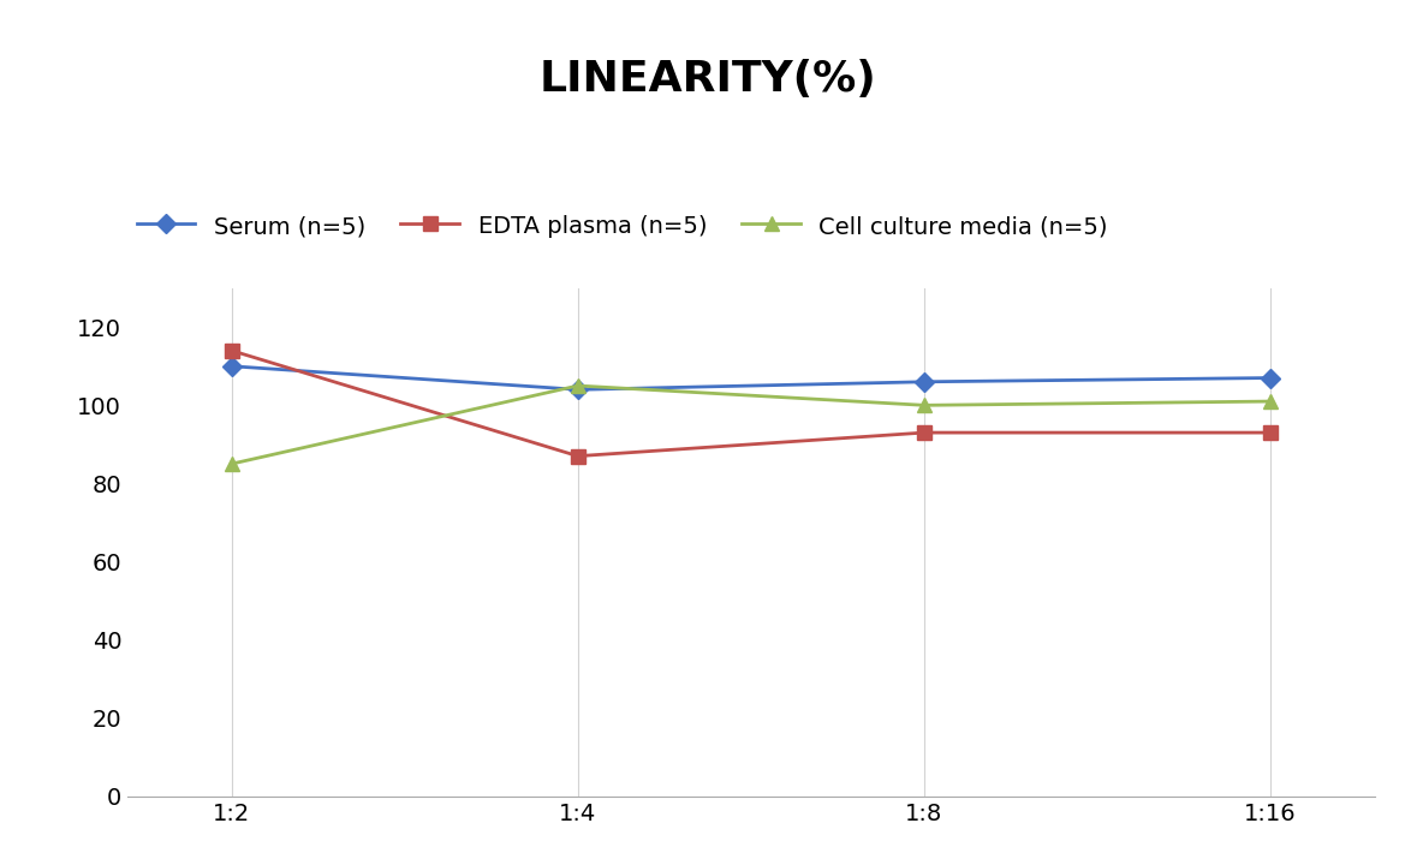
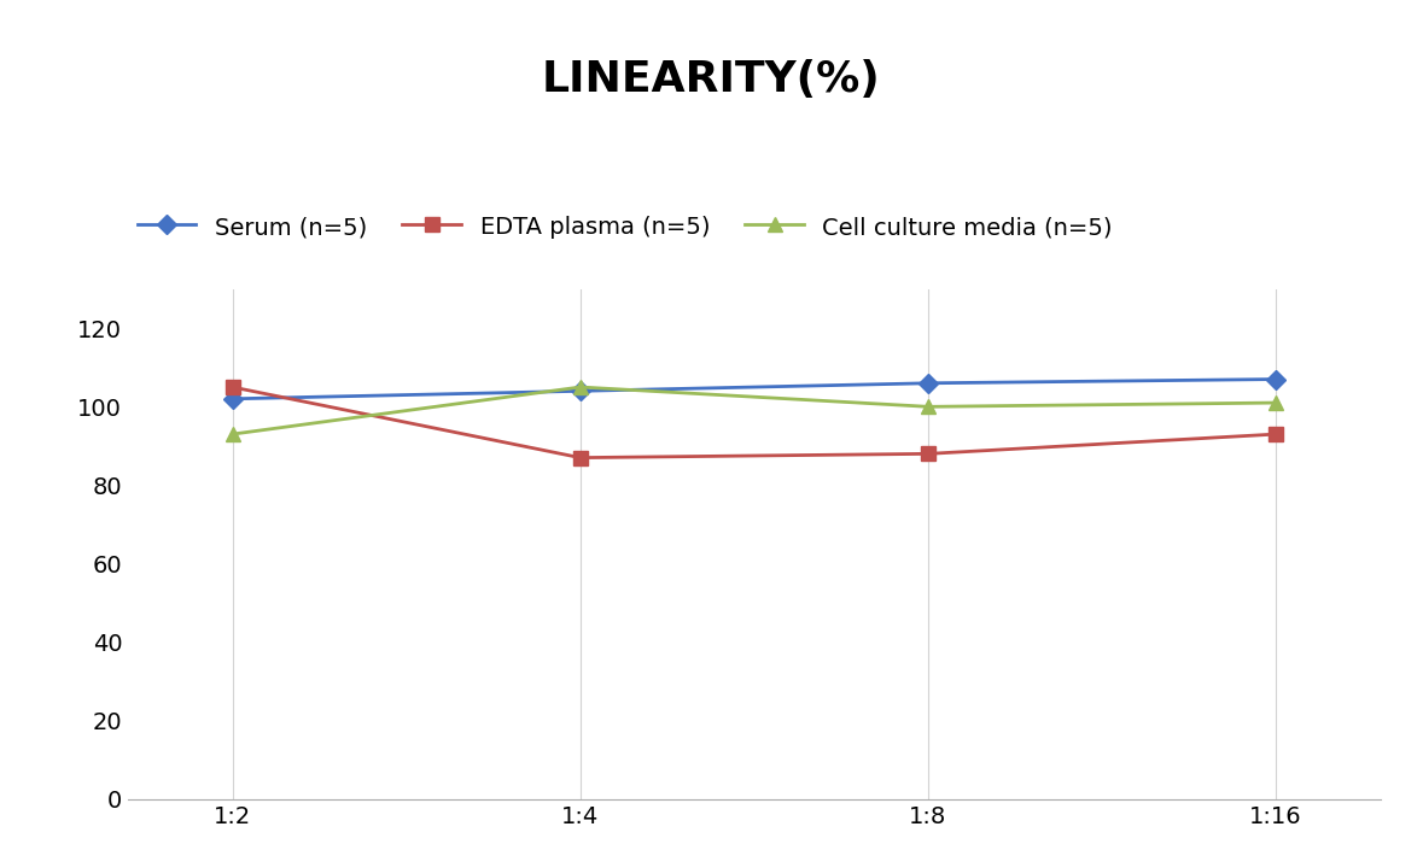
Serum (n=5)/1:2: 110 -> 102
EDTA plasma (n=5)/1:2: 114 -> 105
Cell culture media (n=5)/1:2: 85 -> 93
EDTA plasma (n=5)/1:8: 93 -> 88
